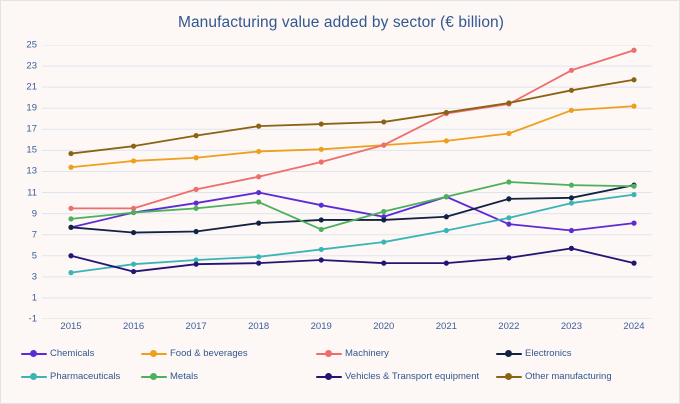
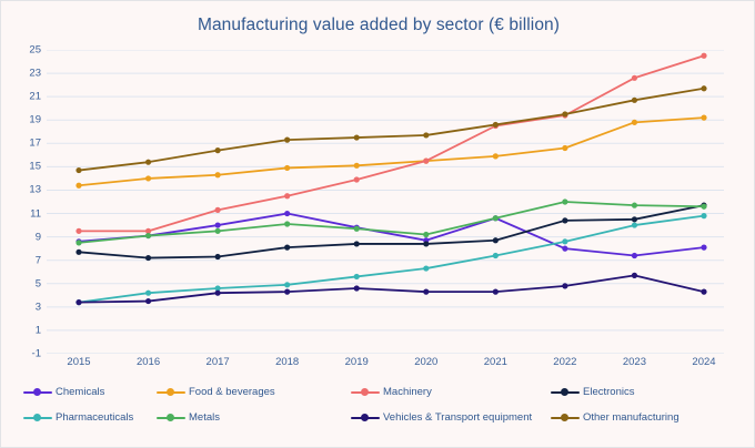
Chemicals/2015: 7.7 -> 8.6
Vehicles & Transport equipment/2015: 5.0 -> 3.4
Metals/2019: 7.5 -> 9.7
